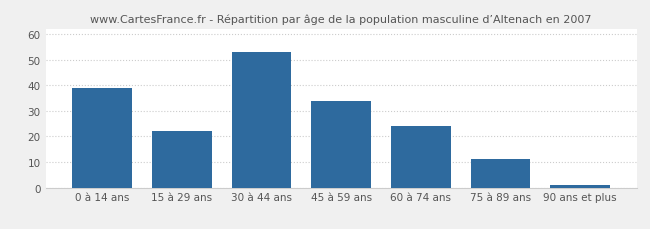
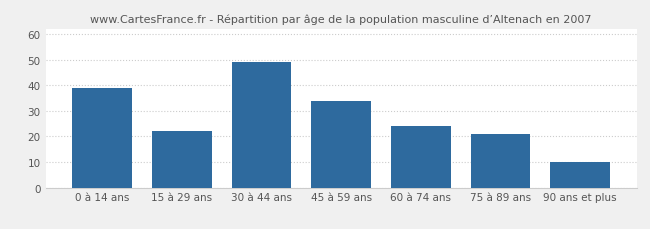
30 à 44 ans: 53 -> 49
75 à 89 ans: 11 -> 21
90 ans et plus: 1 -> 10
